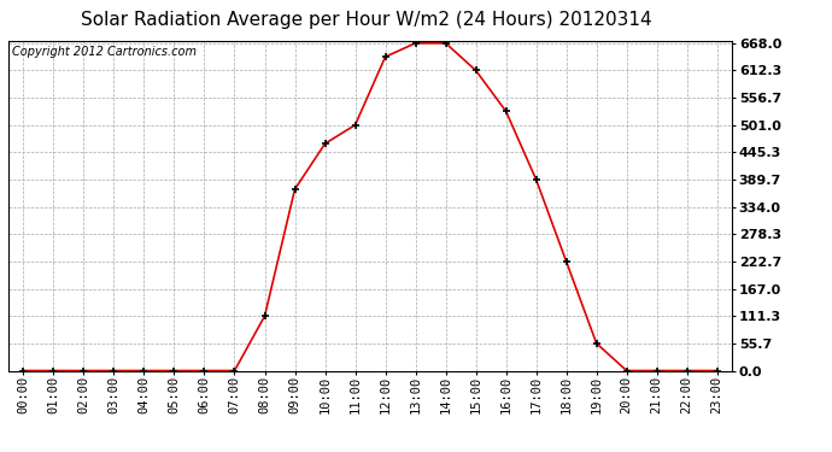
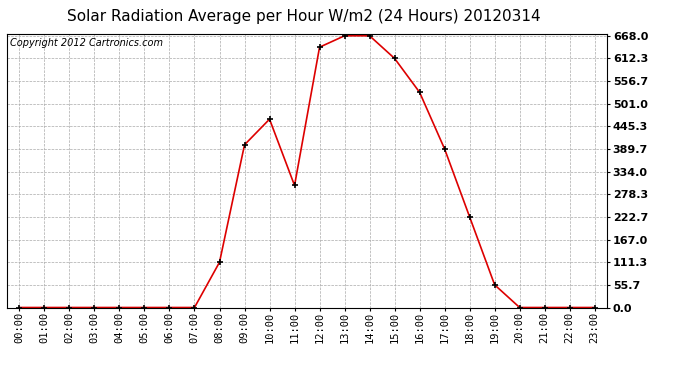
09:00: 370 -> 400
11:00: 501 -> 300
